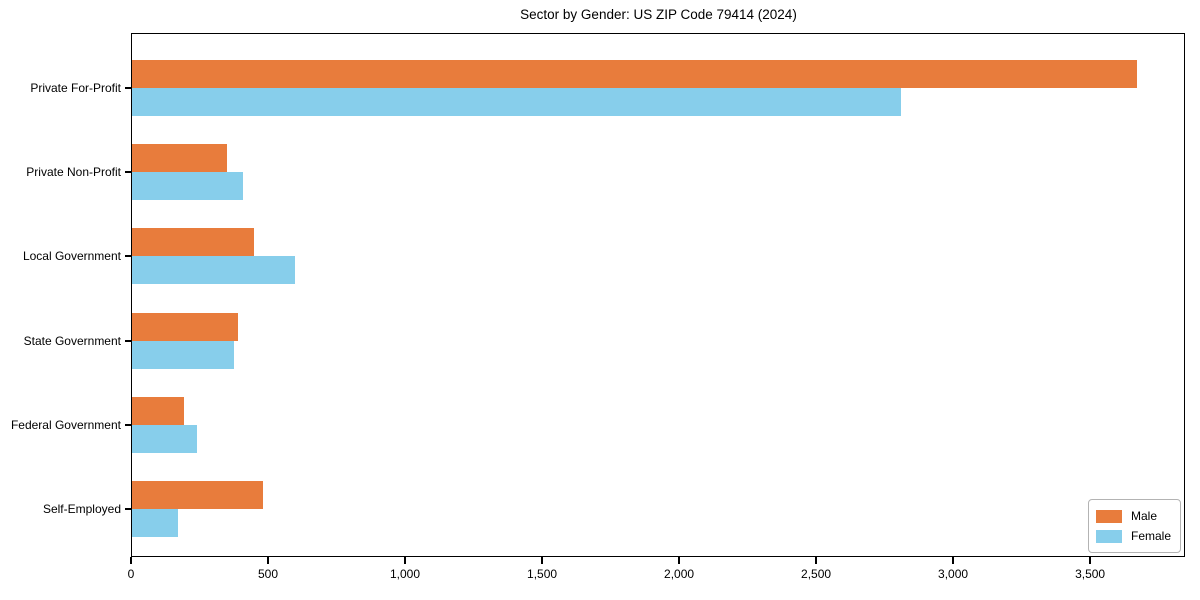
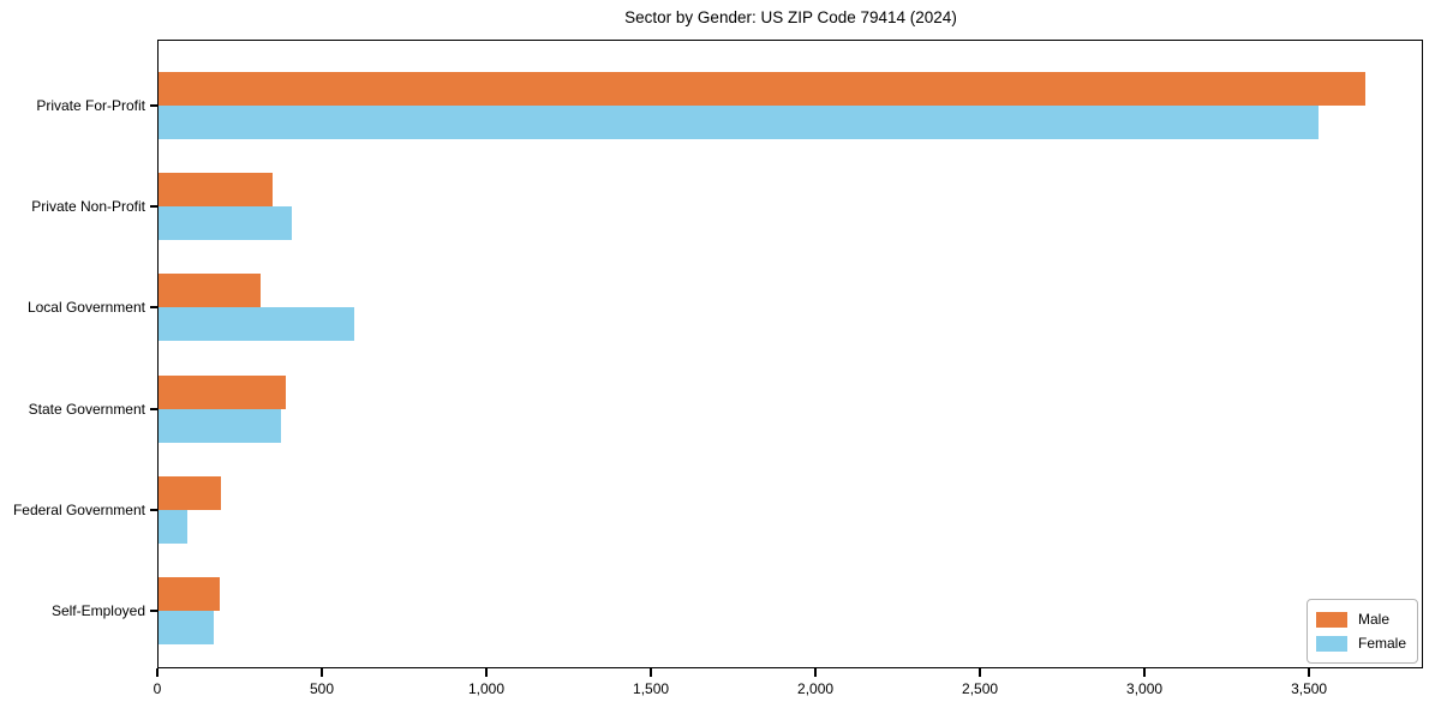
Female/Private For-Profit: 2810 -> 3530
Male/Local Government: 450 -> 320
Female/Federal Government: 240 -> 90
Male/Self-Employed: 480 -> 190
